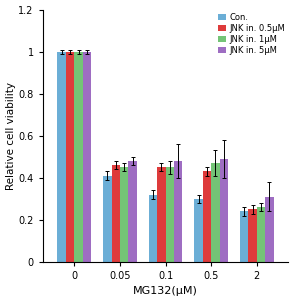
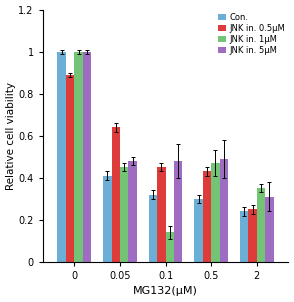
JNK in. 0.5μM/0: 1.00 -> 0.89
JNK in. 0.5μM/0.05: 0.46 -> 0.64
JNK in. 1μM/0.1: 0.45 -> 0.14
JNK in. 1μM/2: 0.26 -> 0.35
